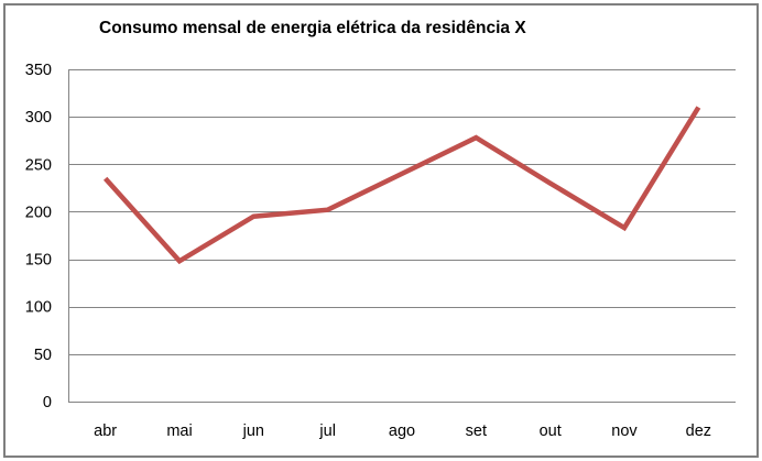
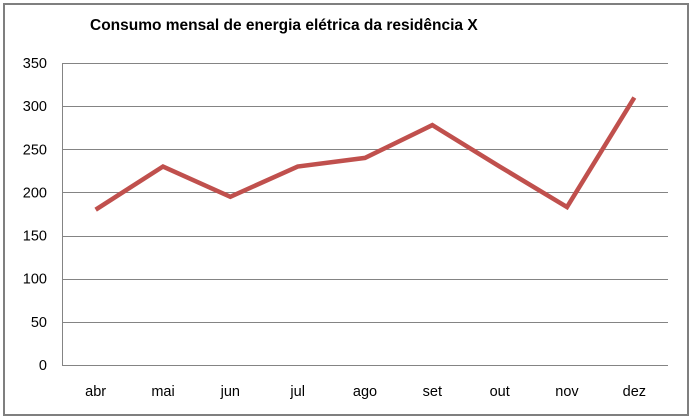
abr: 240 -> 180
mai: 150 -> 230
jul: 200 -> 230
